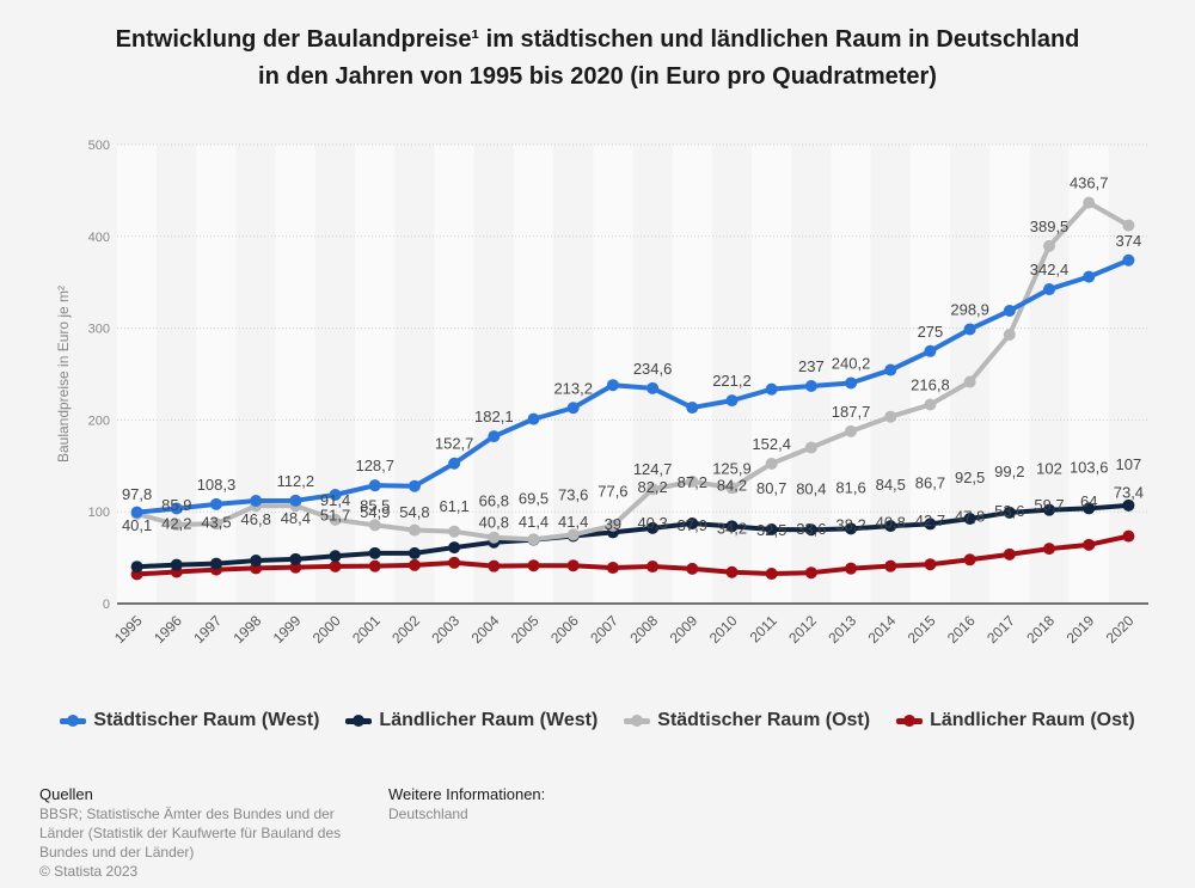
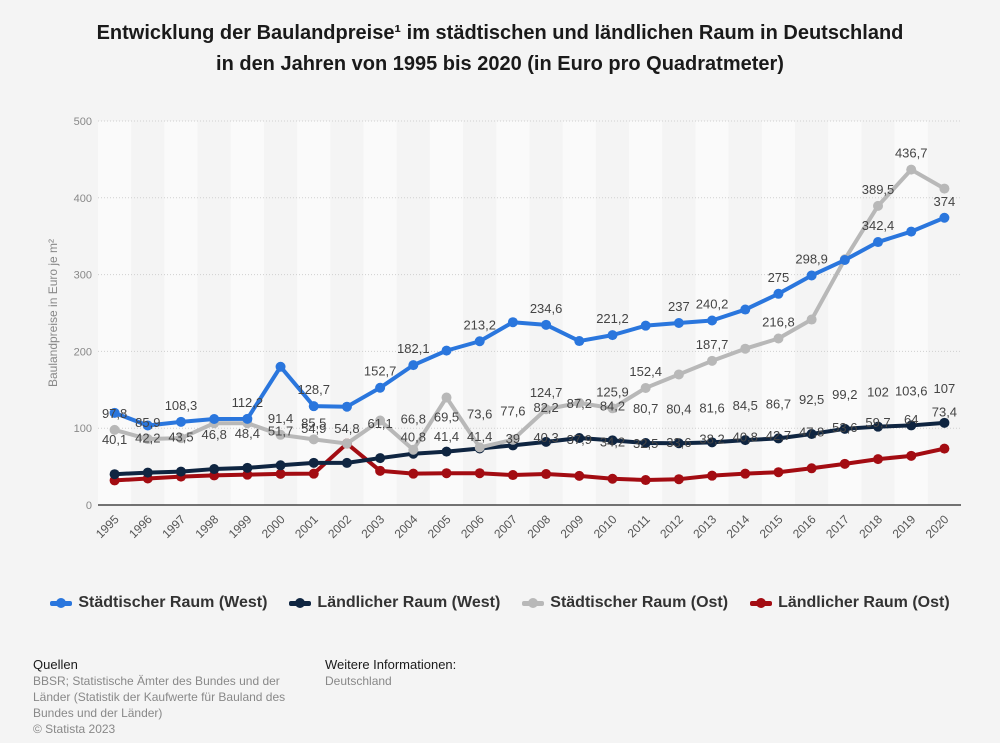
Städtischer Raum (West)/1995: 100 -> 120
Städtischer Raum (West)/2000: 120 -> 180
Ländlicher Raum (Ost)/2002: 40 -> 80
Städtischer Raum (Ost)/2003: 80 -> 110
Städtischer Raum (Ost)/2005: 70 -> 140
Städtischer Raum (Ost)/2017: 290 -> 320
